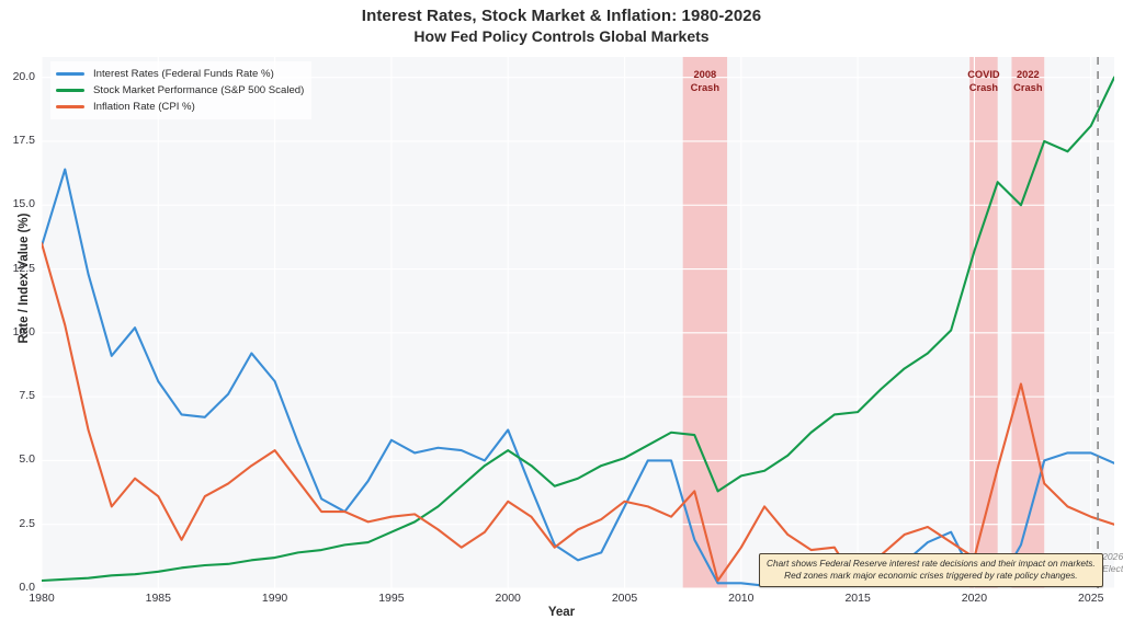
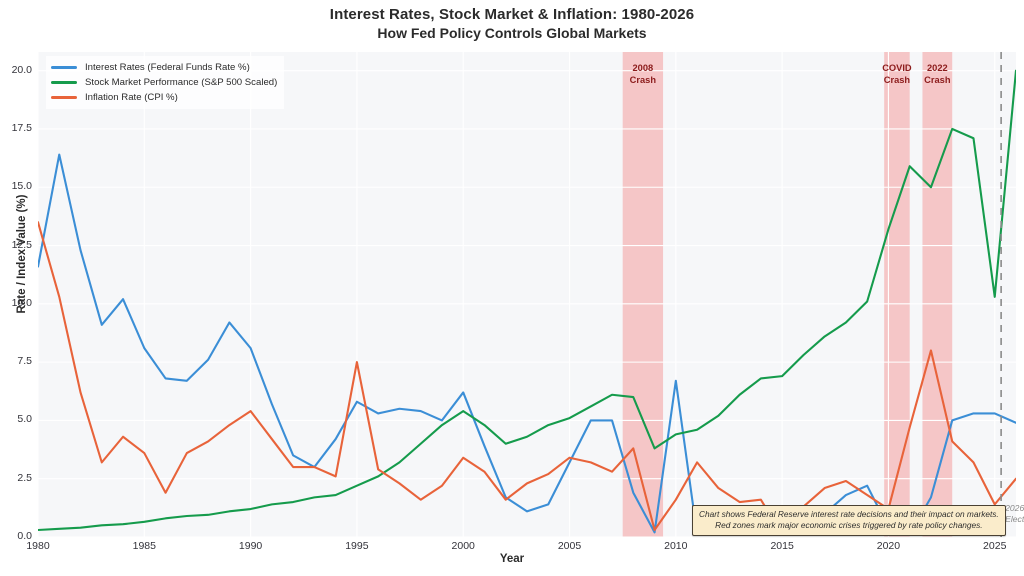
Interest Rates (Federal Funds Rate %)/1980: 13.4 -> 11.6
Inflation Rate (CPI %)/1995: 2.8 -> 7.5
Interest Rates (Federal Funds Rate %)/2010: 0.2 -> 6.7
Stock Market Performance (S&P 500 Scaled)/2025: 18.1 -> 10.3
Inflation Rate (CPI %)/2025: 2.8 -> 1.4
